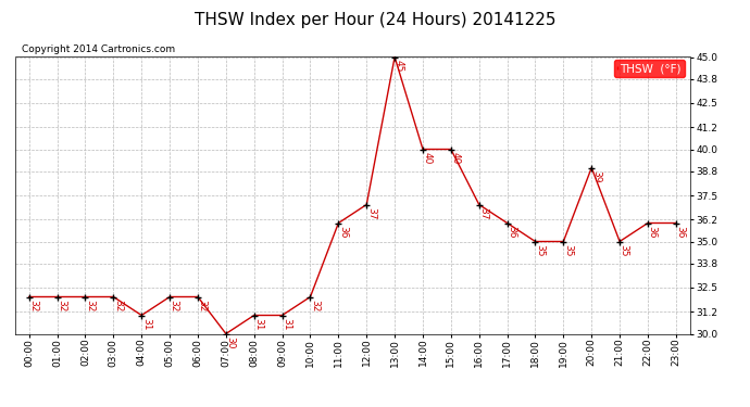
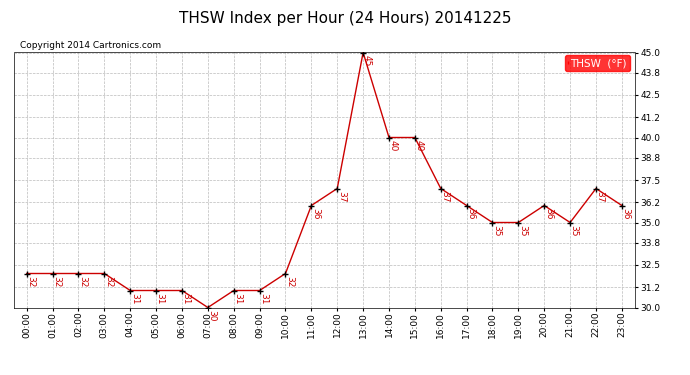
05:00: 32 -> 31
06:00: 32 -> 31
20:00: 39 -> 36
22:00: 36 -> 37
